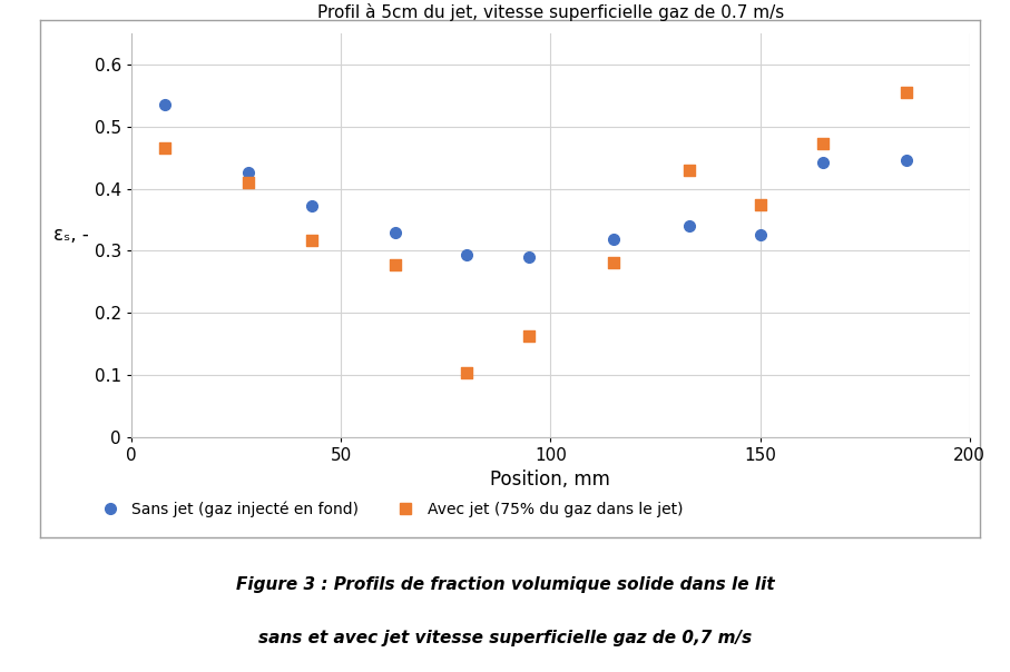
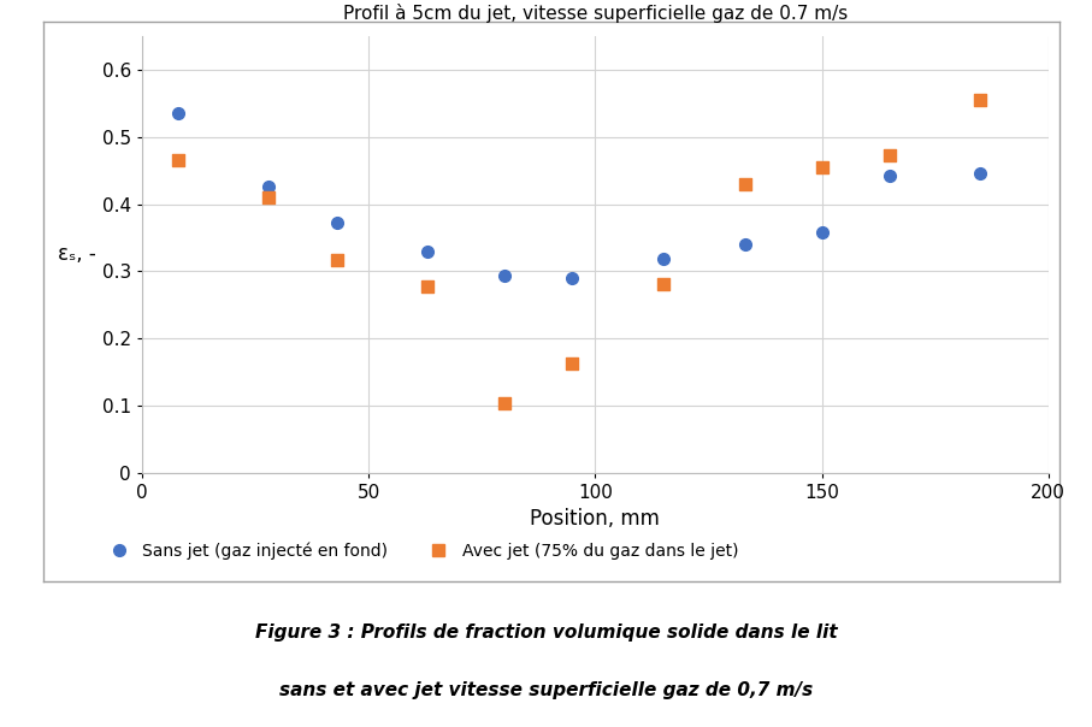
Sans jet (gaz injecté en fond)/150: 0.326 -> 0.358
Avec jet (75% du gaz dans le jet)/150: 0.374 -> 0.455
